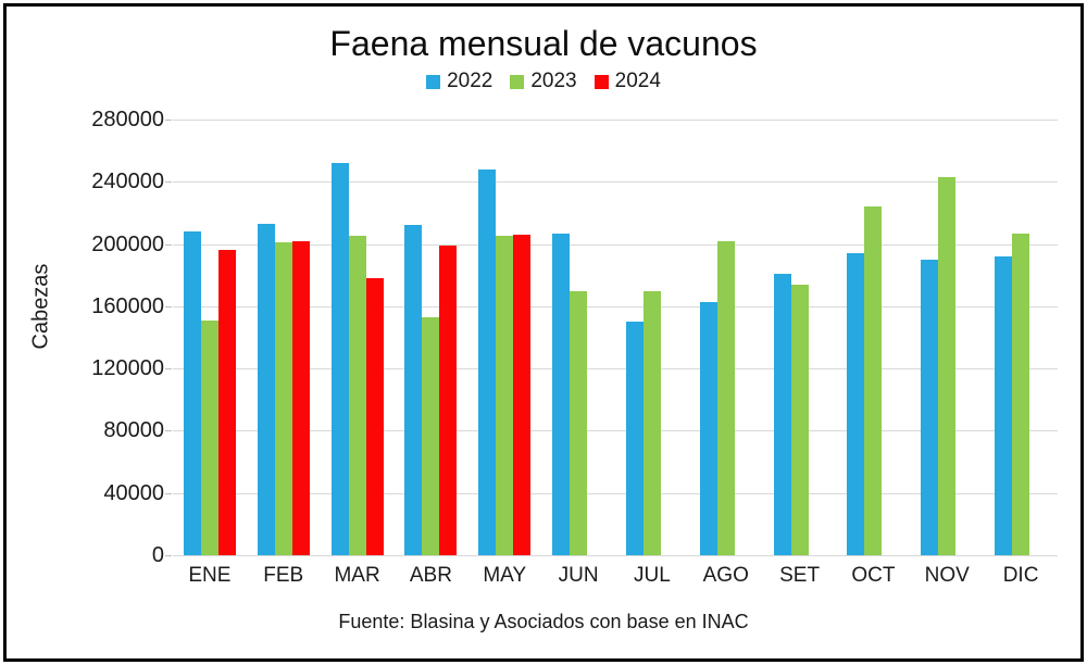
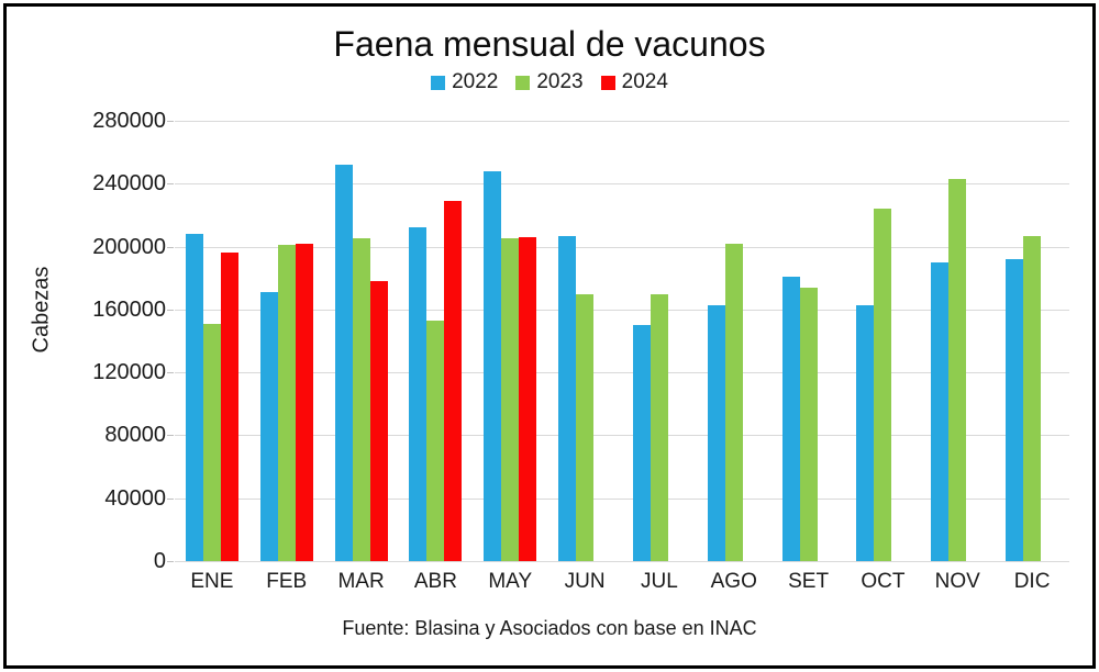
2022/FEB: 213000 -> 171000
2024/ABR: 199000 -> 229000
2022/OCT: 194000 -> 163000
